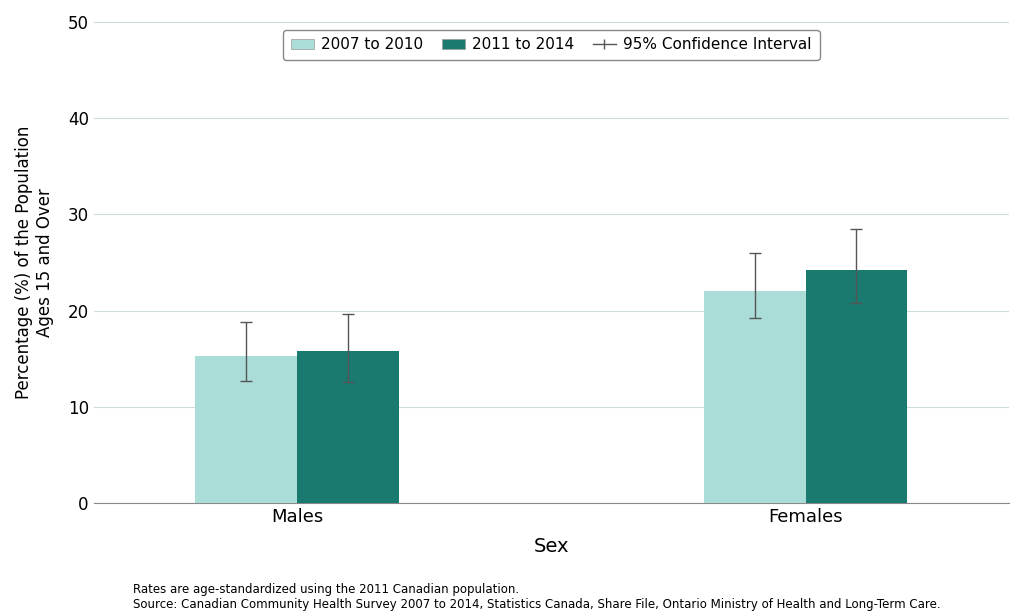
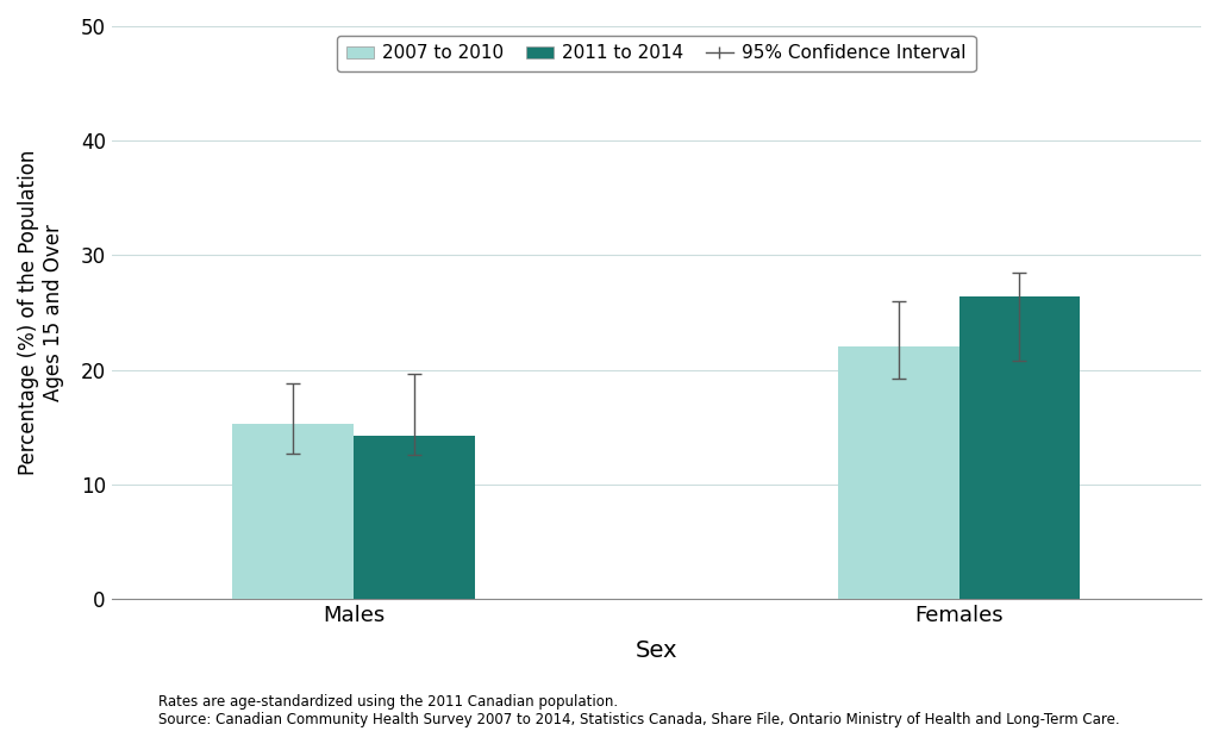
2011 to 2014/Males: 15.8 -> 14.2
2011 to 2014/Females: 24.2 -> 26.4
